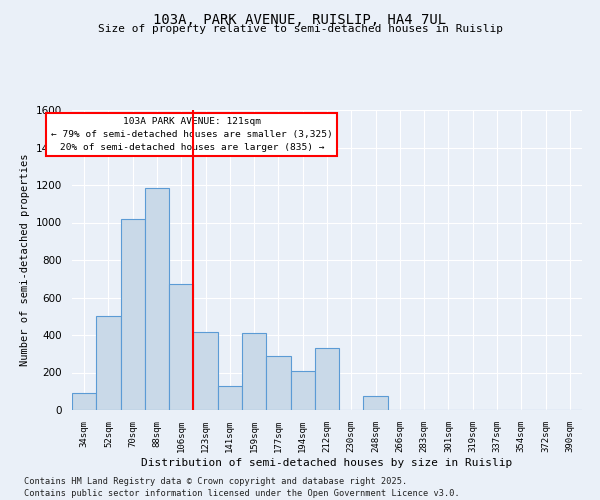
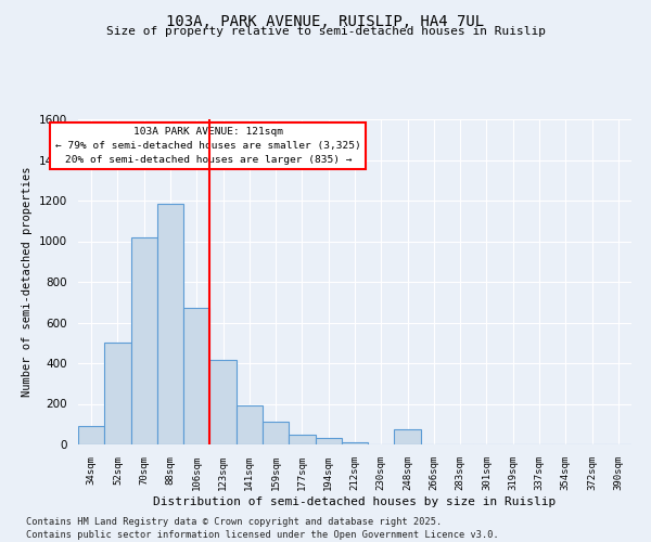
141sqm: 130 -> 190
159sqm: 410 -> 110
177sqm: 290 -> 50
194sqm: 210 -> 30
212sqm: 330 -> 10
